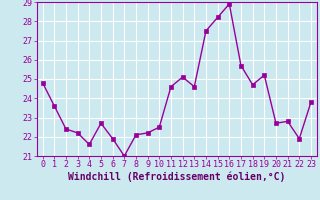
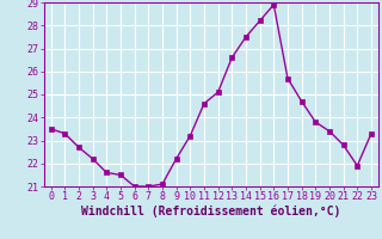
0: 24.8 -> 23.5
1: 23.6 -> 23.3
2: 22.4 -> 22.7
5: 22.7 -> 21.5
6: 21.9 -> 21.0
8: 22.1 -> 21.1
10: 22.5 -> 23.2
13: 24.6 -> 26.6
19: 25.2 -> 23.8
20: 22.7 -> 23.4
23: 23.8 -> 23.3
